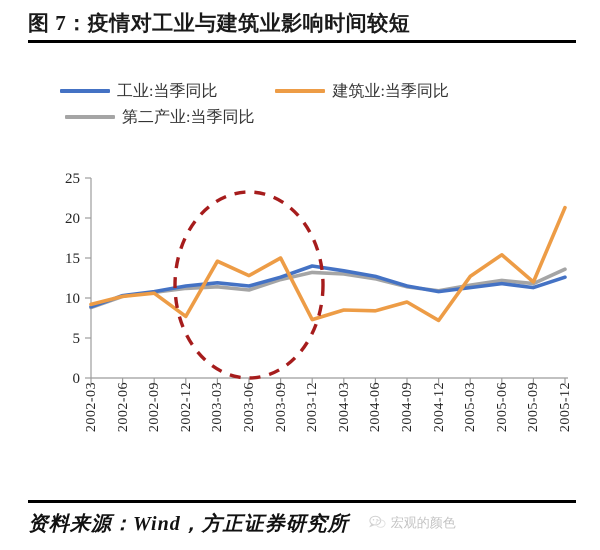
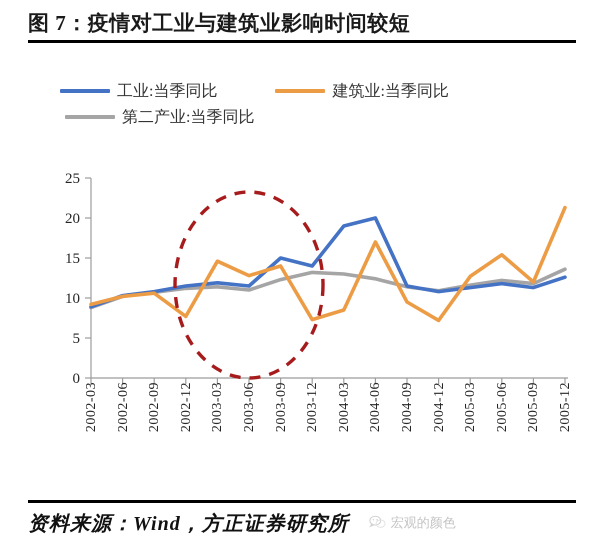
工业:当季同比/2003-09: 13 -> 15
建筑业:当季同比/2003-09: 15 -> 14
工业:当季同比/2004-03: 13 -> 19
工业:当季同比/2004-06: 13 -> 20
建筑业:当季同比/2004-06: 8 -> 17
